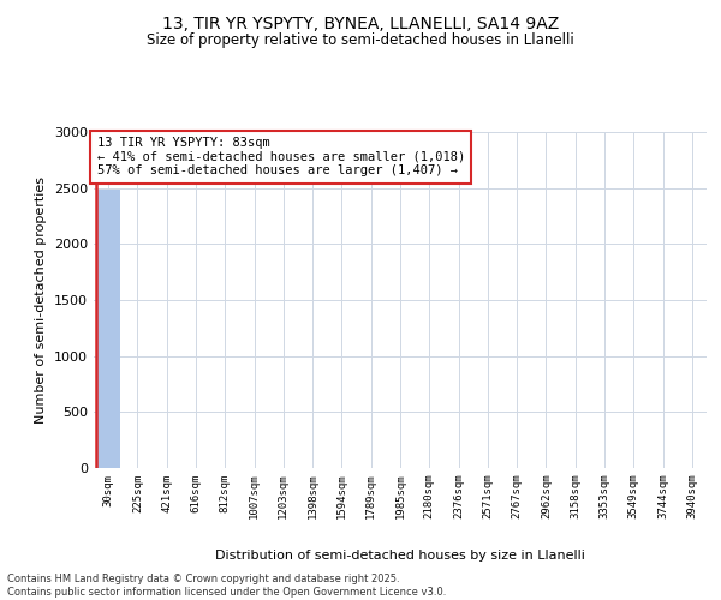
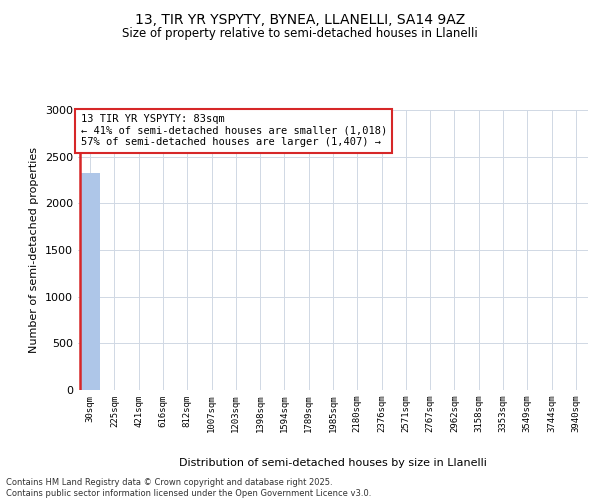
30sqm: 2490 -> 2320
